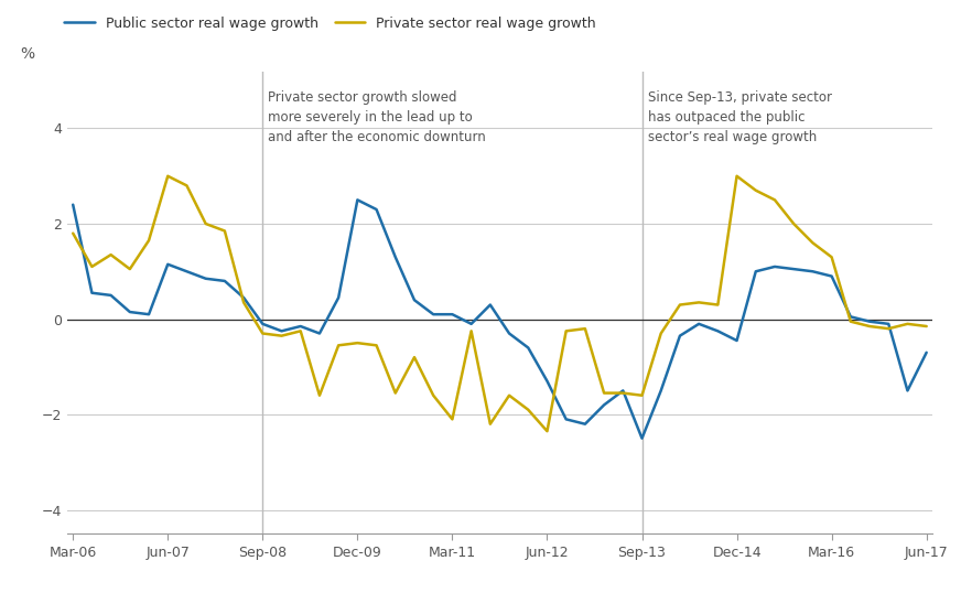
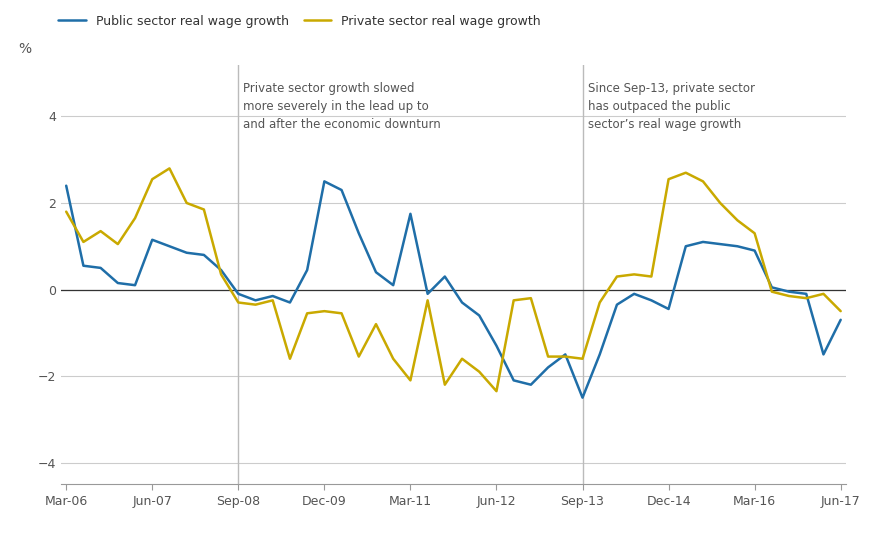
Private sector real wage growth/Jun-07: 3.00 -> 2.55
Public sector real wage growth/Mar-11: 0.10 -> 1.75
Private sector real wage growth/Dec-14: 3.00 -> 2.55
Private sector real wage growth/Jun-17: -0.15 -> -0.50
